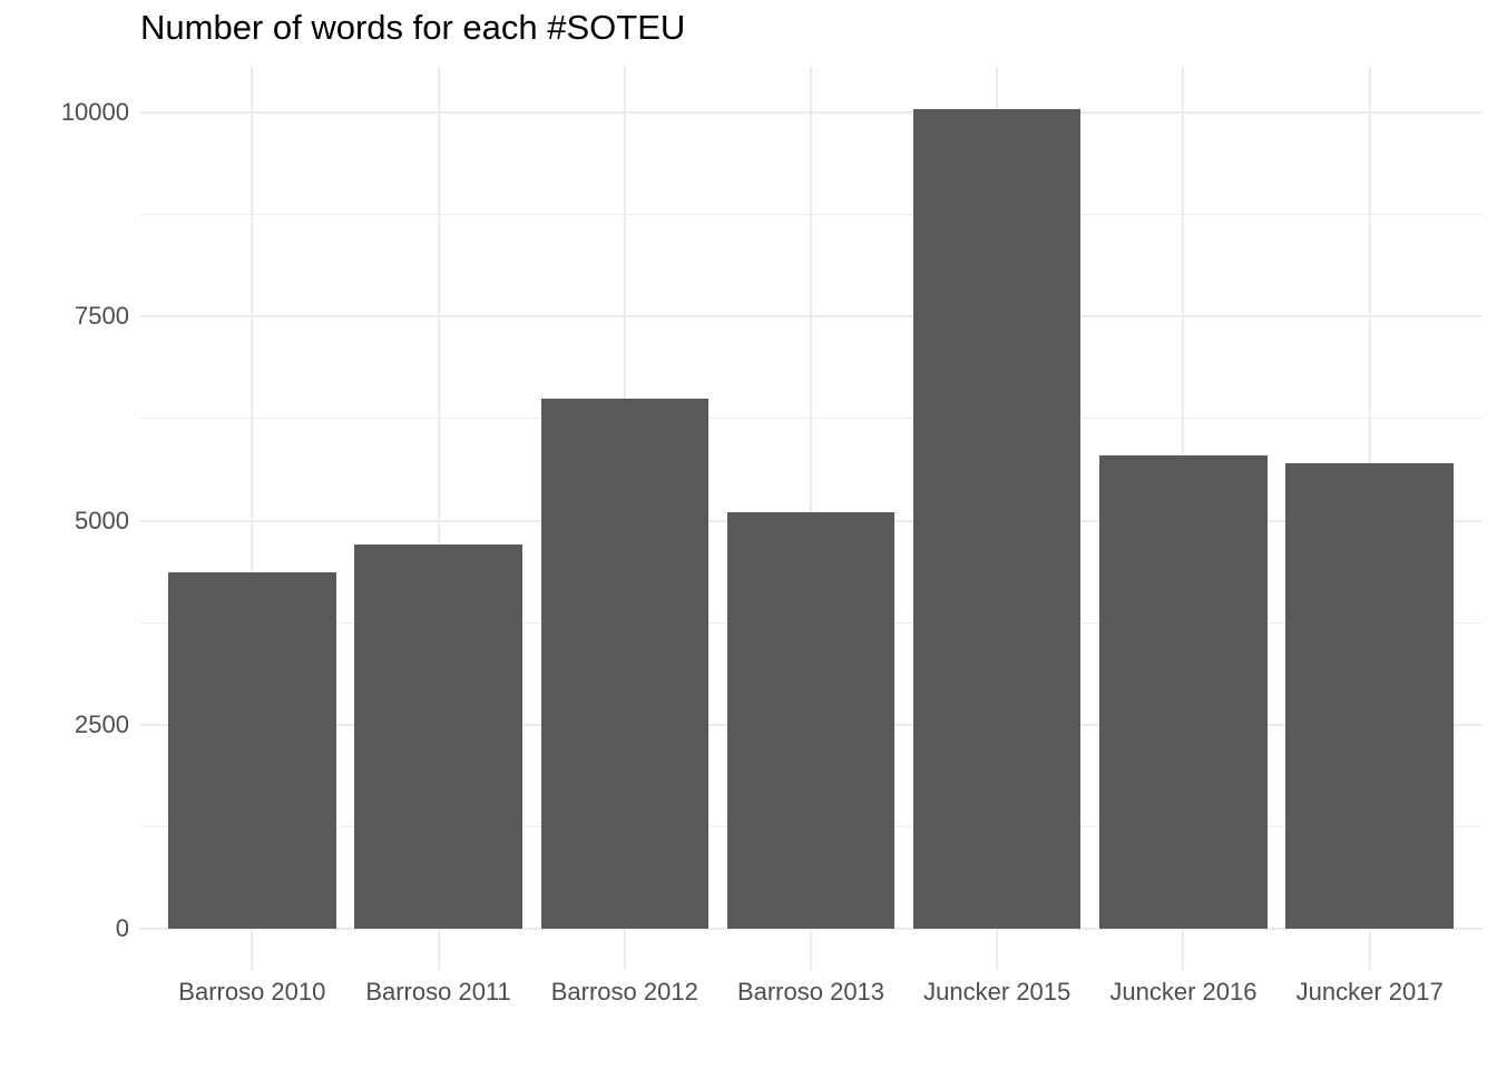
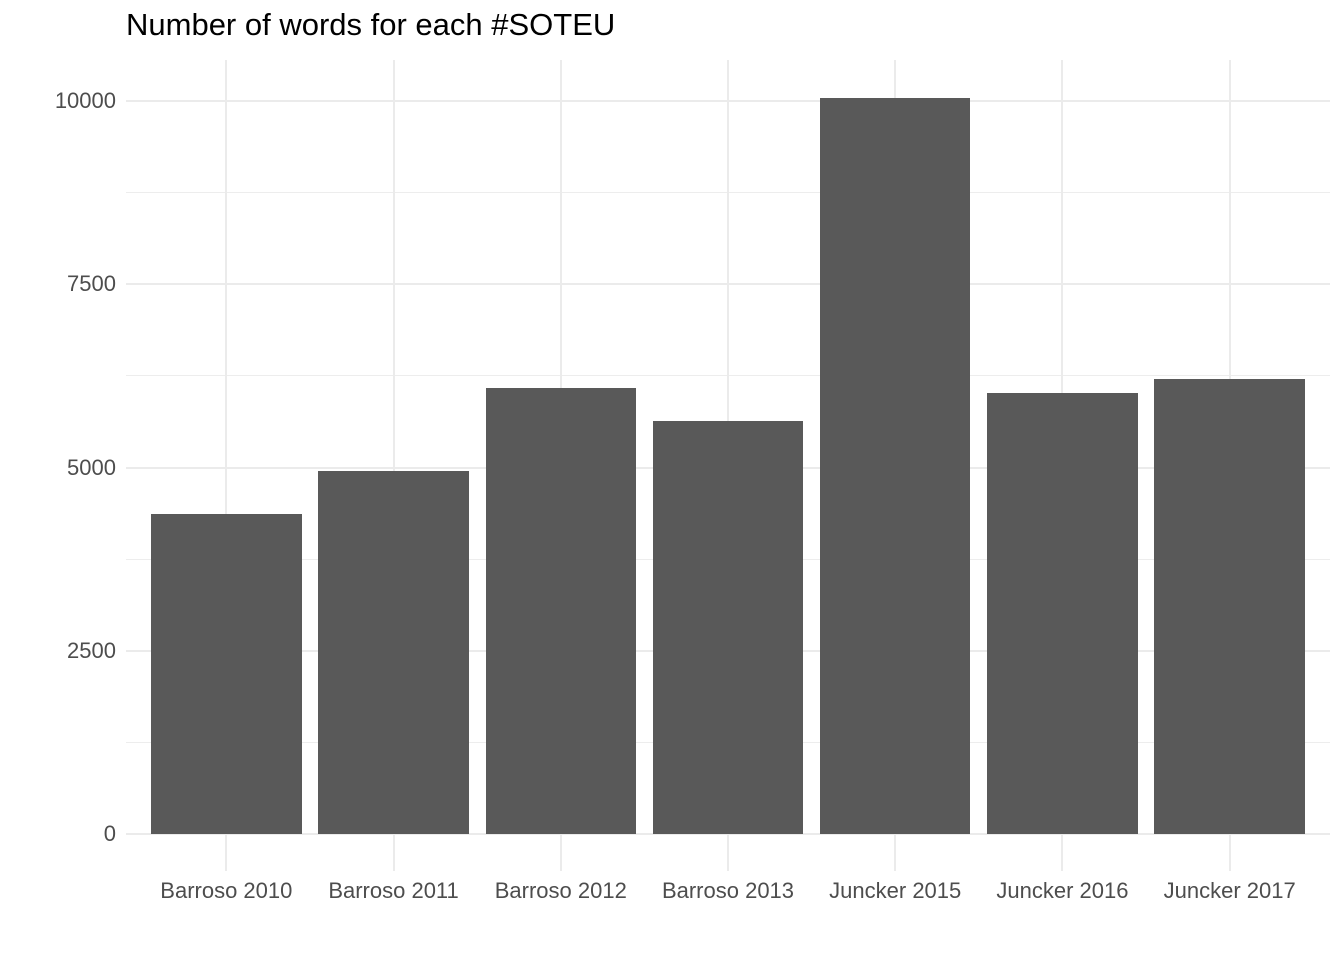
Barroso 2011: 4700 -> 5000
Barroso 2012: 6500 -> 6100
Barroso 2013: 5100 -> 5600
Juncker 2016: 5800 -> 6000
Juncker 2017: 5700 -> 6200
